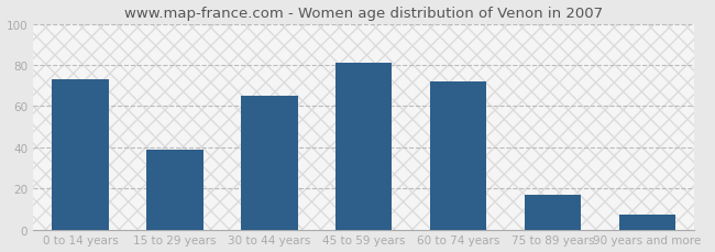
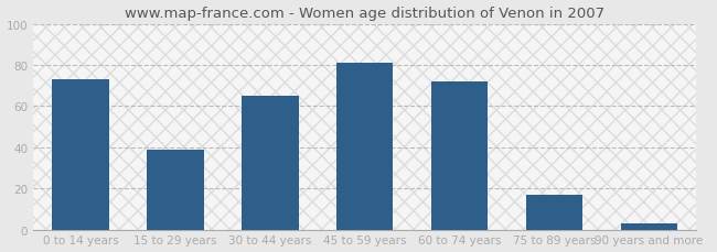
90 years and more: 7 -> 3
